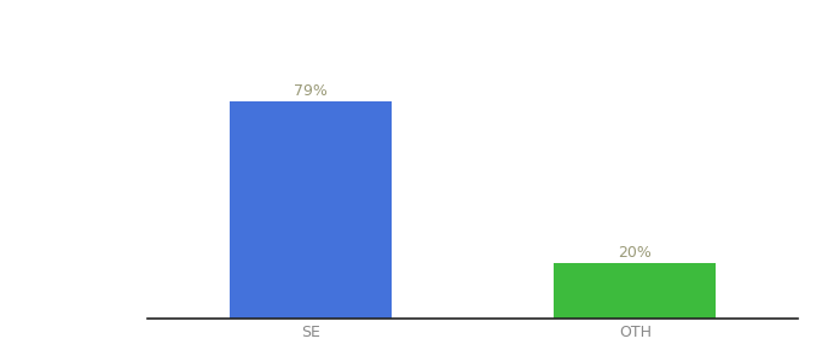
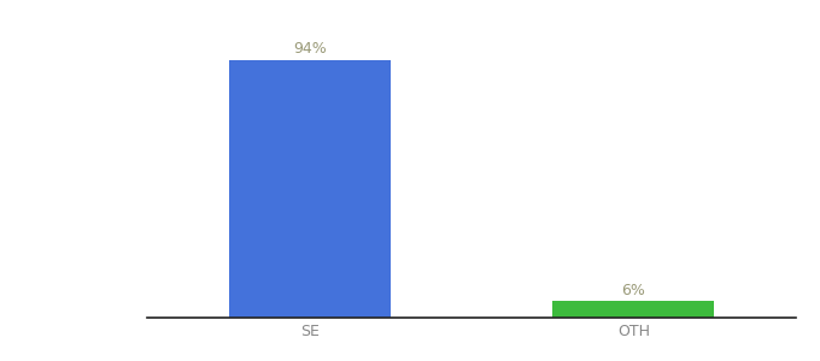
SE: 79% -> 94%
OTH: 20% -> 6%
